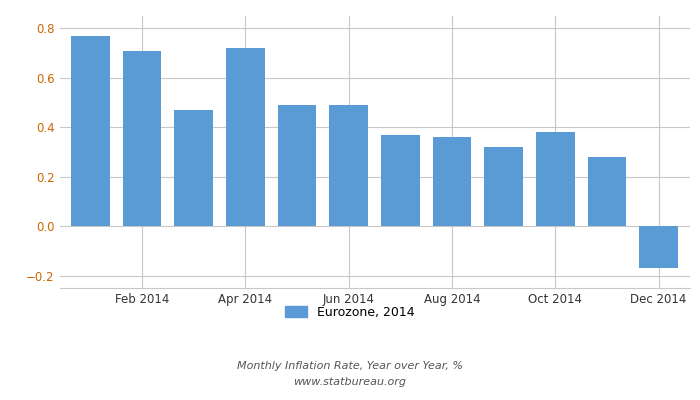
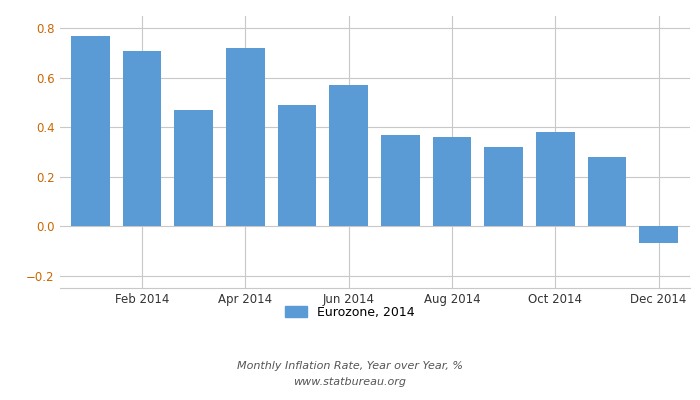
Jun 2014: 0.49 -> 0.57
Dec 2014: -0.17 -> -0.07
